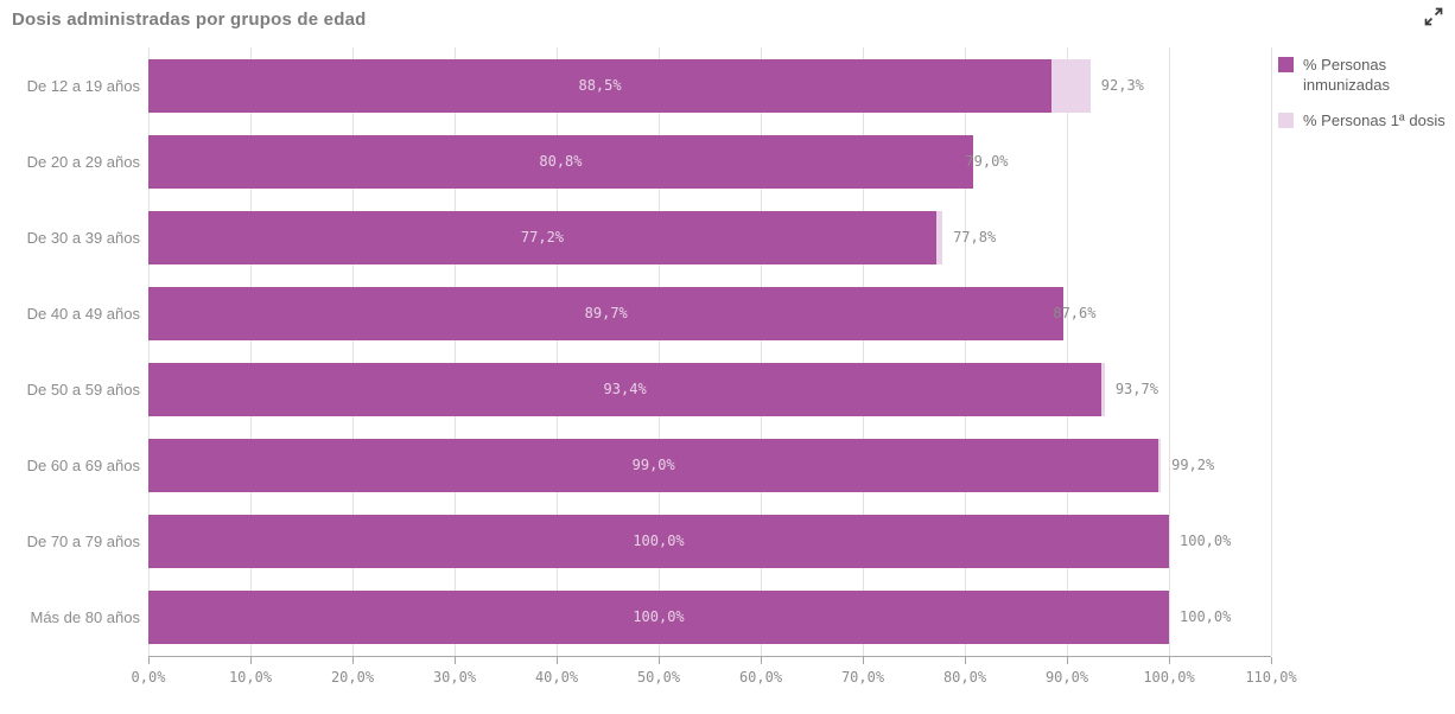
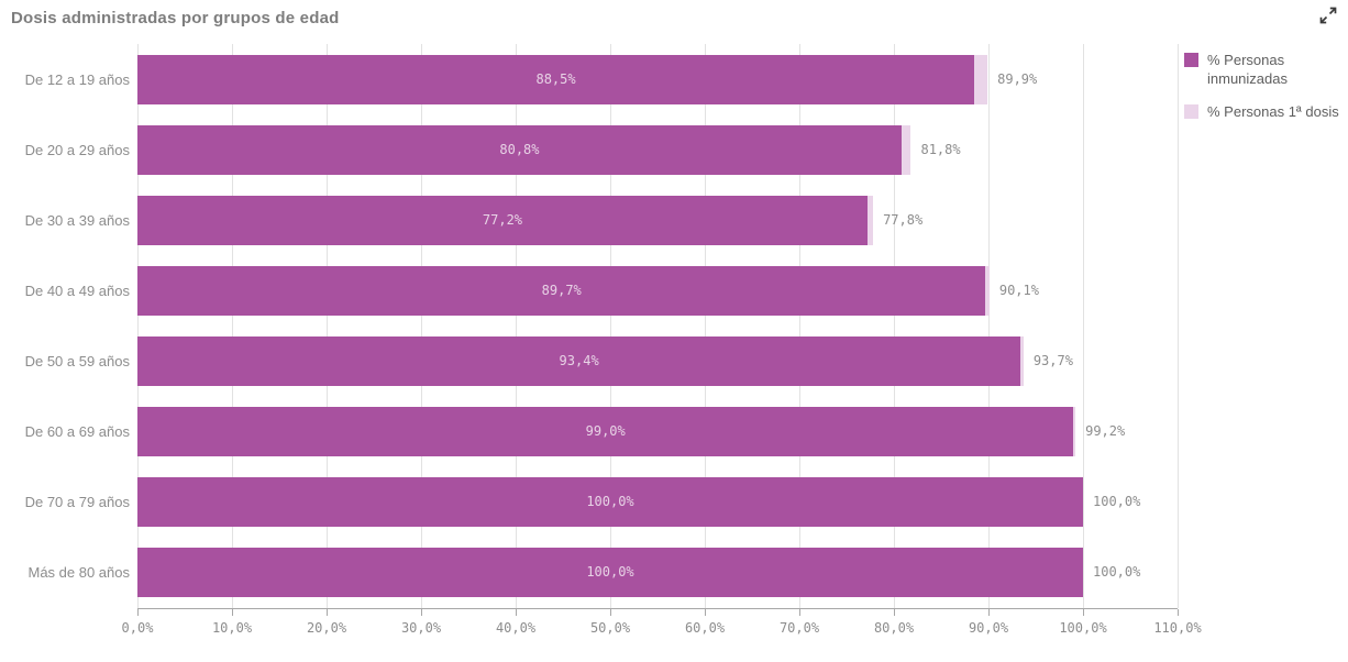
% Personas 1ª dosis/De 12 a 19 años: 92,3% -> 89,9%
% Personas 1ª dosis/De 20 a 29 años: 79,0% -> 81,8%
% Personas 1ª dosis/De 40 a 49 años: 87,6% -> 90,1%
